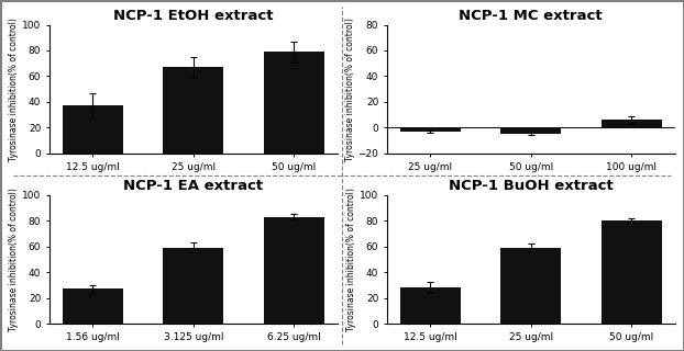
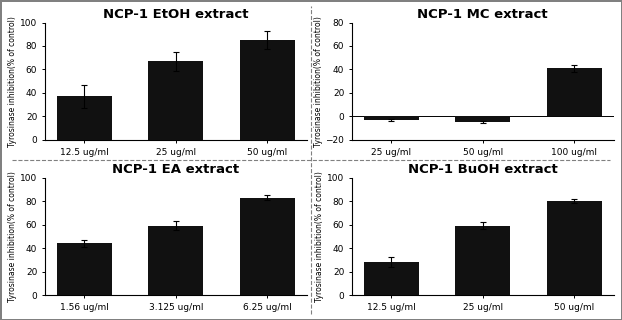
NCP-1 EtOH extract/50 ug/ml: 79 -> 85
NCP-1 MC extract/100 ug/ml: 6 -> 41
NCP-1 EA extract/1.56 ug/ml: 27 -> 44
